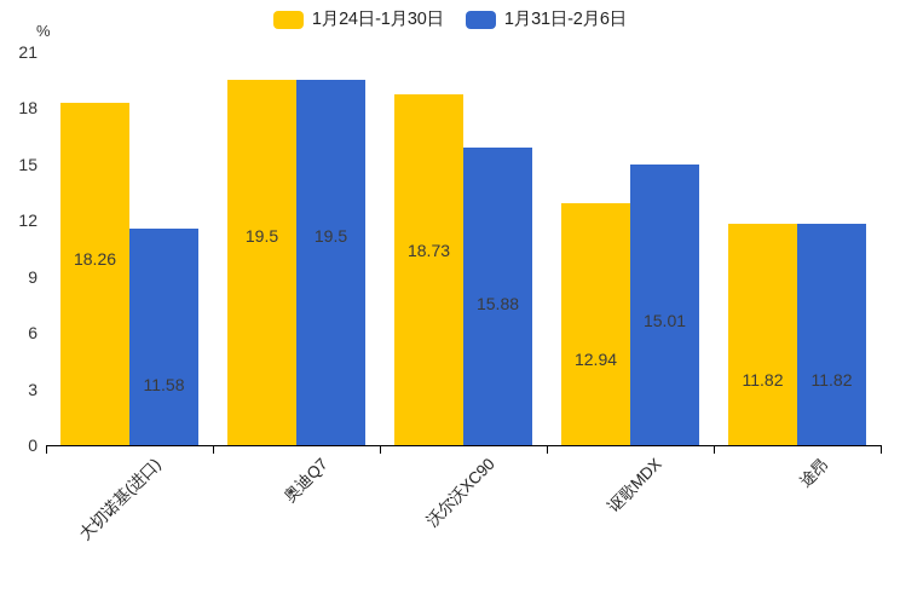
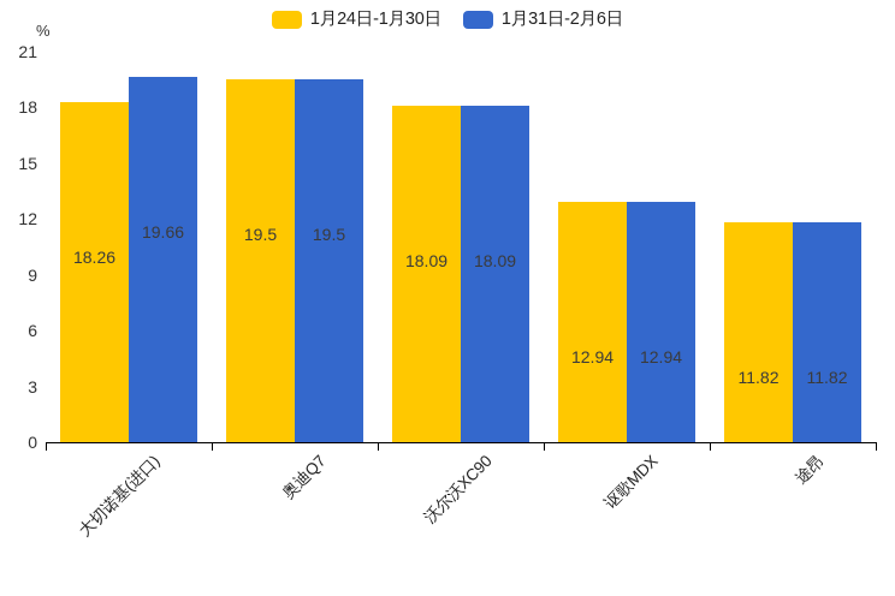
1月31日-2月6日/大切诺基(进口): 11.58 -> 19.66
1月24日-1月30日/沃尔沃XC90: 18.73 -> 18.09
1月31日-2月6日/沃尔沃XC90: 15.88 -> 18.09
1月31日-2月6日/讴歌MDX: 15.01 -> 12.94
